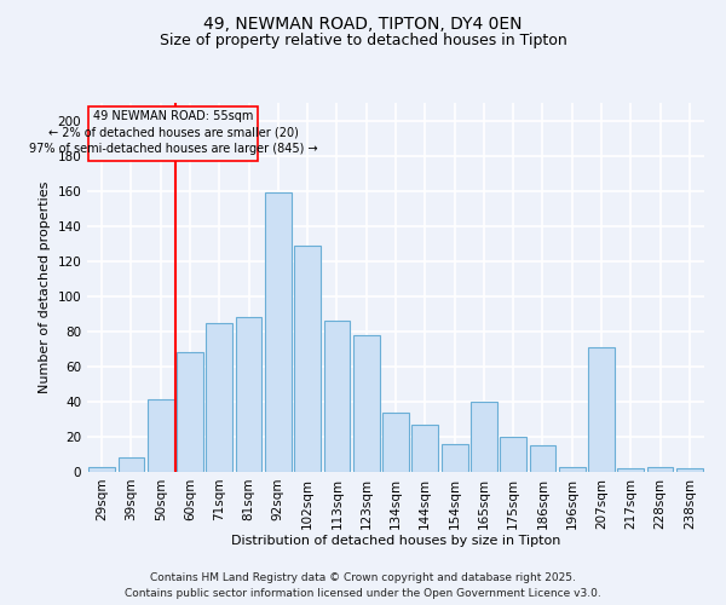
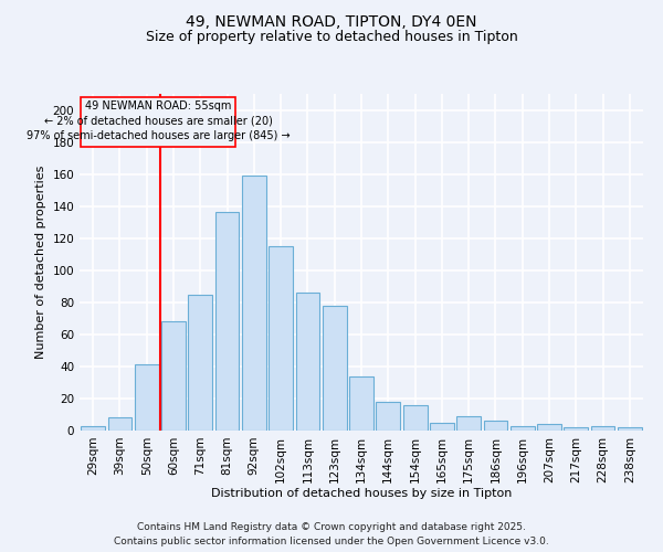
81sqm: 88 -> 136
102sqm: 129 -> 115
144sqm: 27 -> 18
165sqm: 40 -> 5
175sqm: 20 -> 9
186sqm: 15 -> 6
207sqm: 71 -> 4
